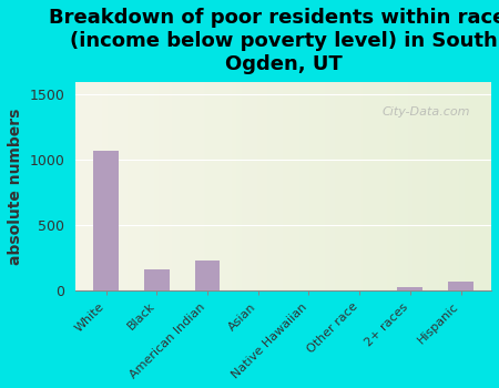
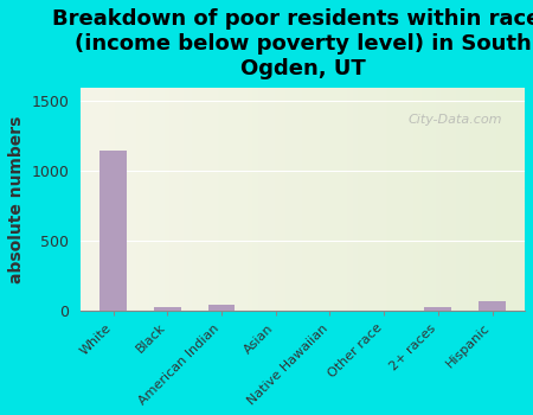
White: 1070 -> 1150
Black: 160 -> 30
American Indian: 230 -> 40
